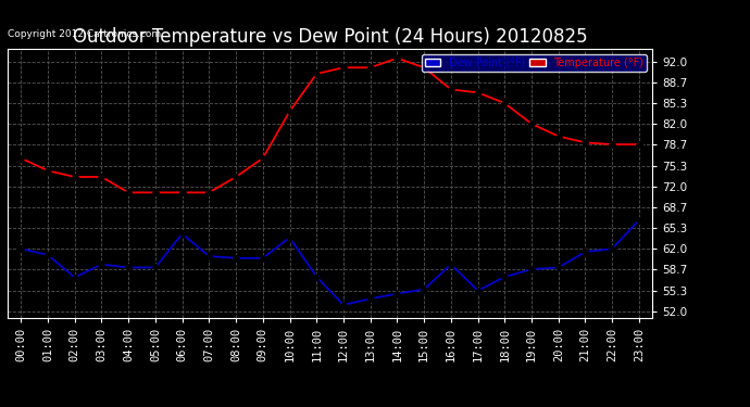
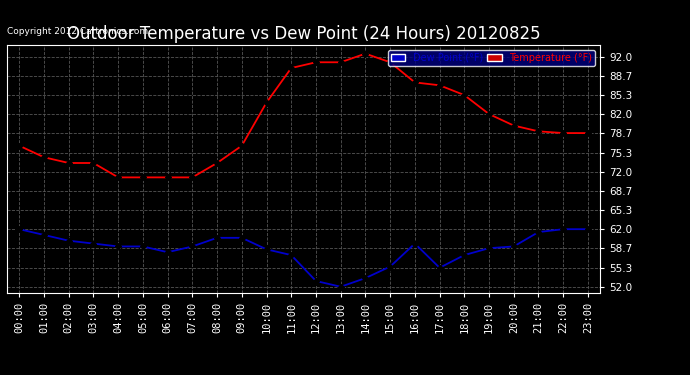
Dew Point (°F)/02:00: 57.4 -> 60.0
Dew Point (°F)/06:00: 64.4 -> 58.0
Dew Point (°F)/07:00: 60.8 -> 59.0
Dew Point (°F)/10:00: 63.8 -> 58.5
Dew Point (°F)/13:00: 54.0 -> 52.0
Dew Point (°F)/14:00: 54.8 -> 53.5
Dew Point (°F)/23:00: 66.6 -> 62.0
